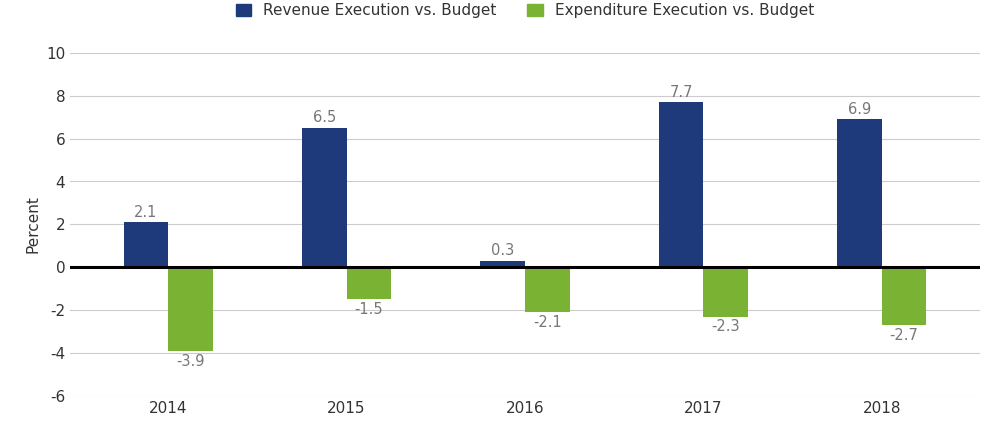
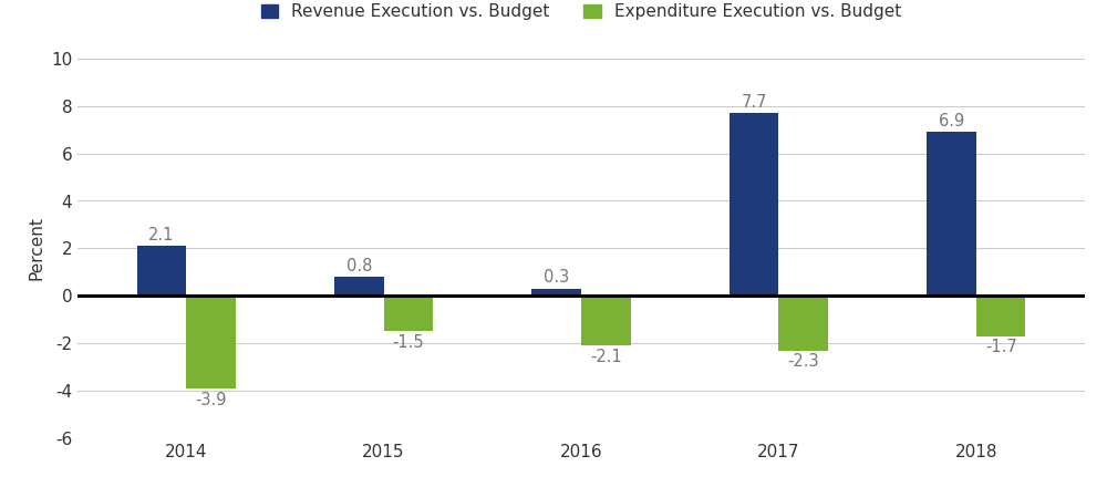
Revenue Execution vs. Budget/2015: 6.5 -> 0.8
Expenditure Execution vs. Budget/2018: -2.7 -> -1.7
